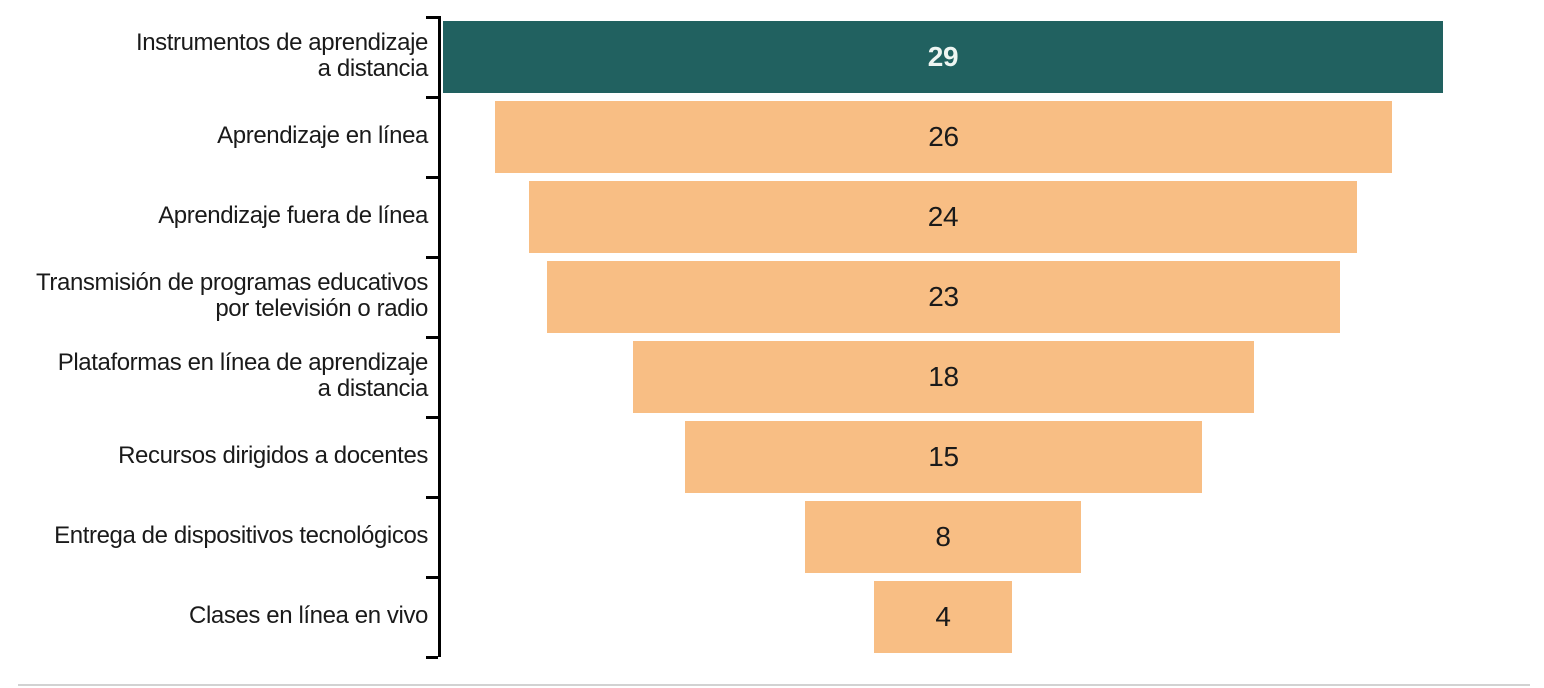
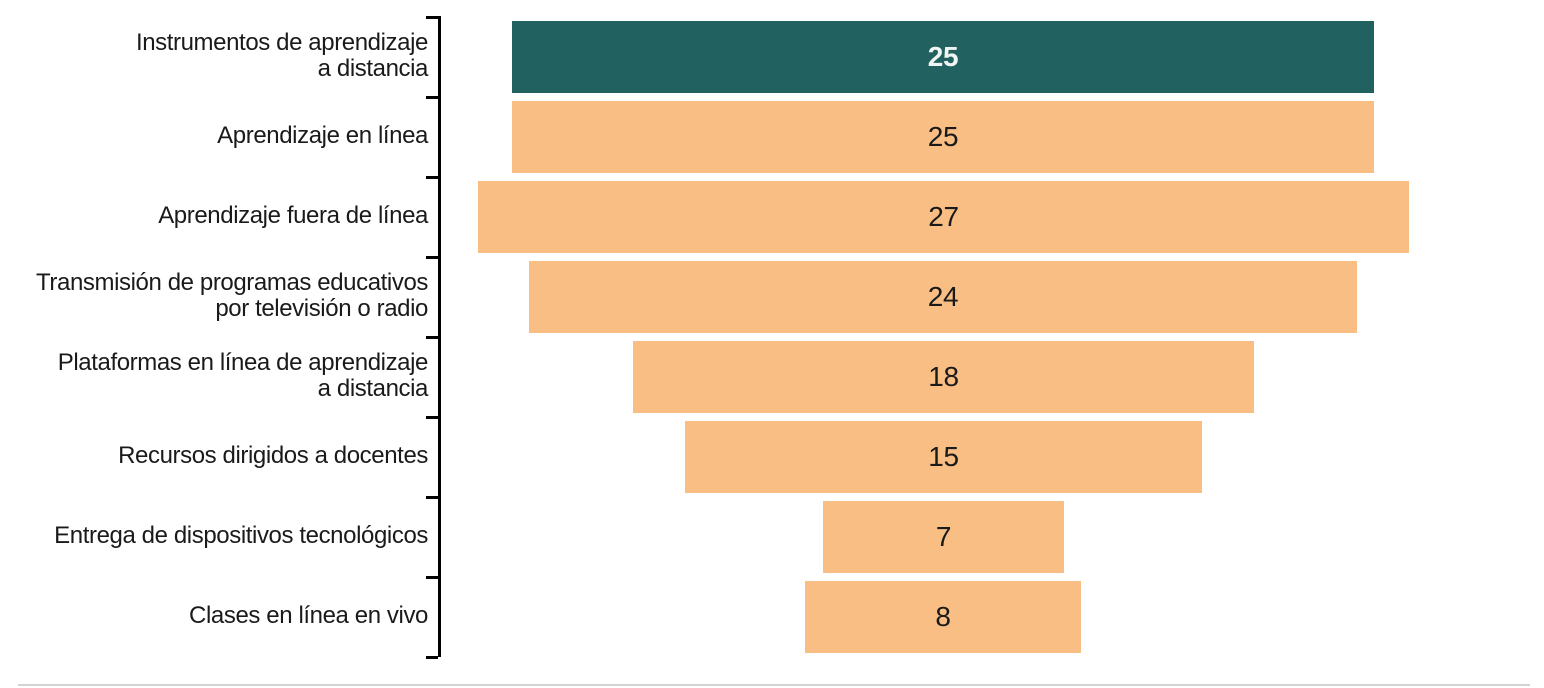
Instrumentos de aprendizaje a distancia: 29 -> 25
Aprendizaje en línea: 26 -> 25
Aprendizaje fuera de línea: 24 -> 27
Transmisión de programas educativos por televisión o radio: 23 -> 24
Entrega de dispositivos tecnológicos: 8 -> 7
Clases en línea en vivo: 4 -> 8
